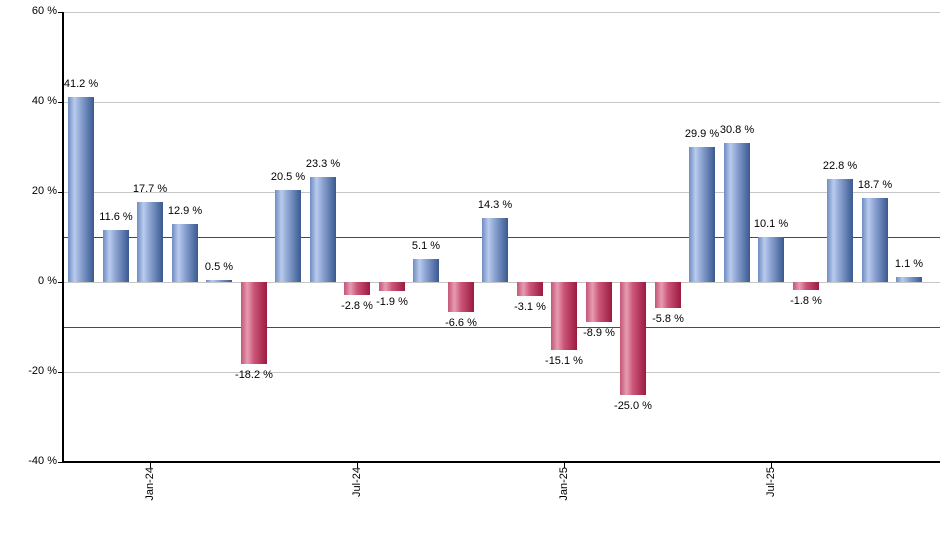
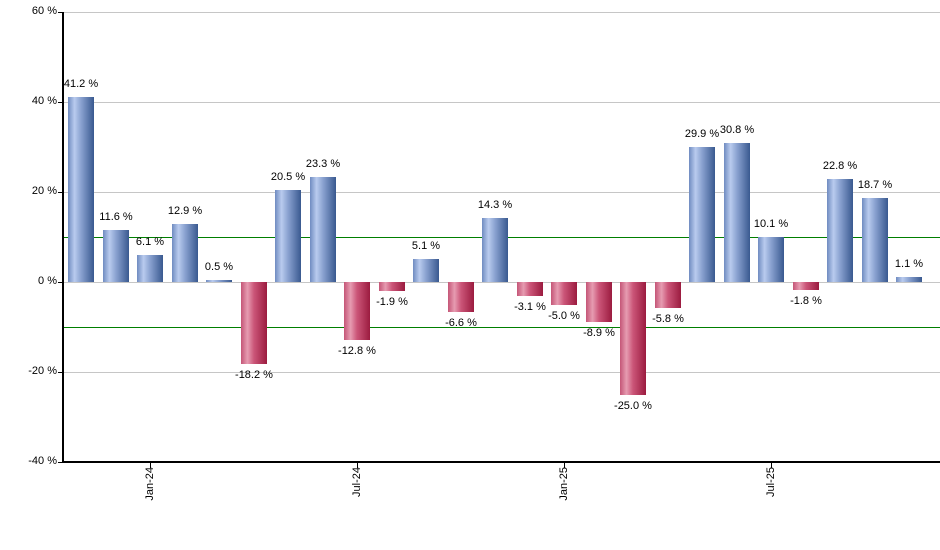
Jan-24: 17.7 -> 6.1
Jul-24: -2.8 -> -12.8
Jan-25: -15.1 -> -5.0
